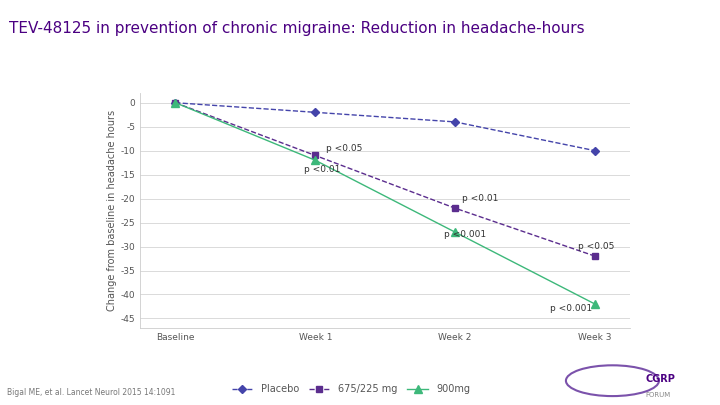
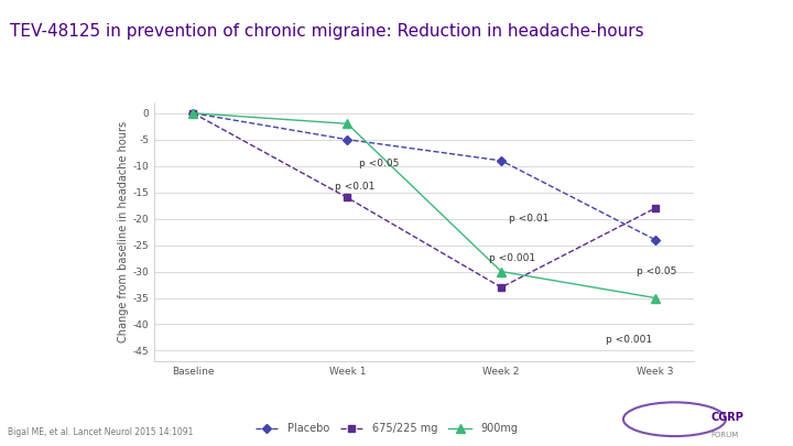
Placebo/Week 1: -2 -> -5
675/225 mg/Week 1: -11 -> -16
900mg/Week 1: -12 -> -2
Placebo/Week 2: -4 -> -9
675/225 mg/Week 2: -22 -> -33
900mg/Week 2: -27 -> -30
Placebo/Week 3: -10 -> -24
675/225 mg/Week 3: -32 -> -18
900mg/Week 3: -42 -> -35
